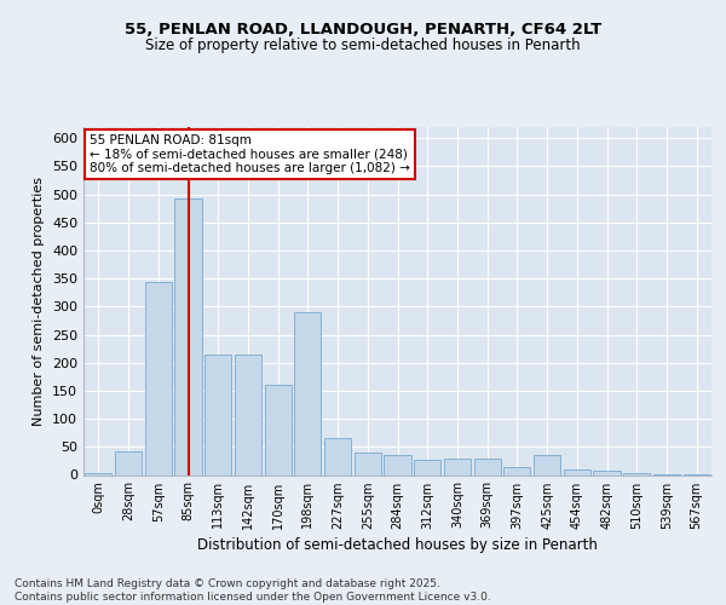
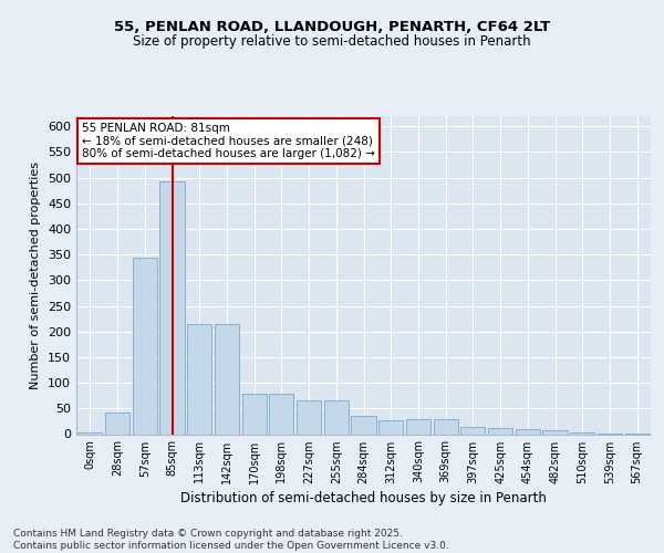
170sqm: 160 -> 78
198sqm: 290 -> 78
255sqm: 40 -> 65
425sqm: 35 -> 11
